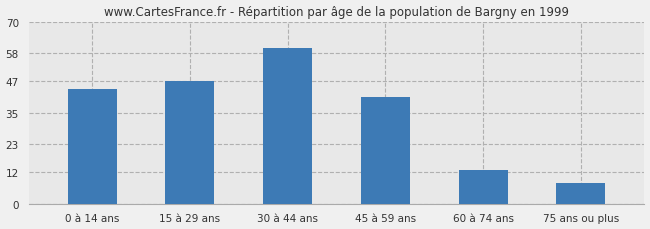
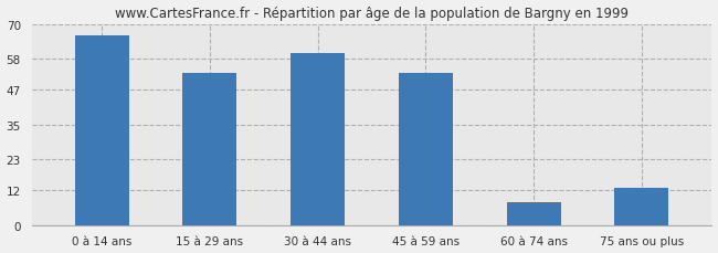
0 à 14 ans: 44 -> 66
15 à 29 ans: 47 -> 53
45 à 59 ans: 41 -> 53
60 à 74 ans: 13 -> 8
75 ans ou plus: 8 -> 13
